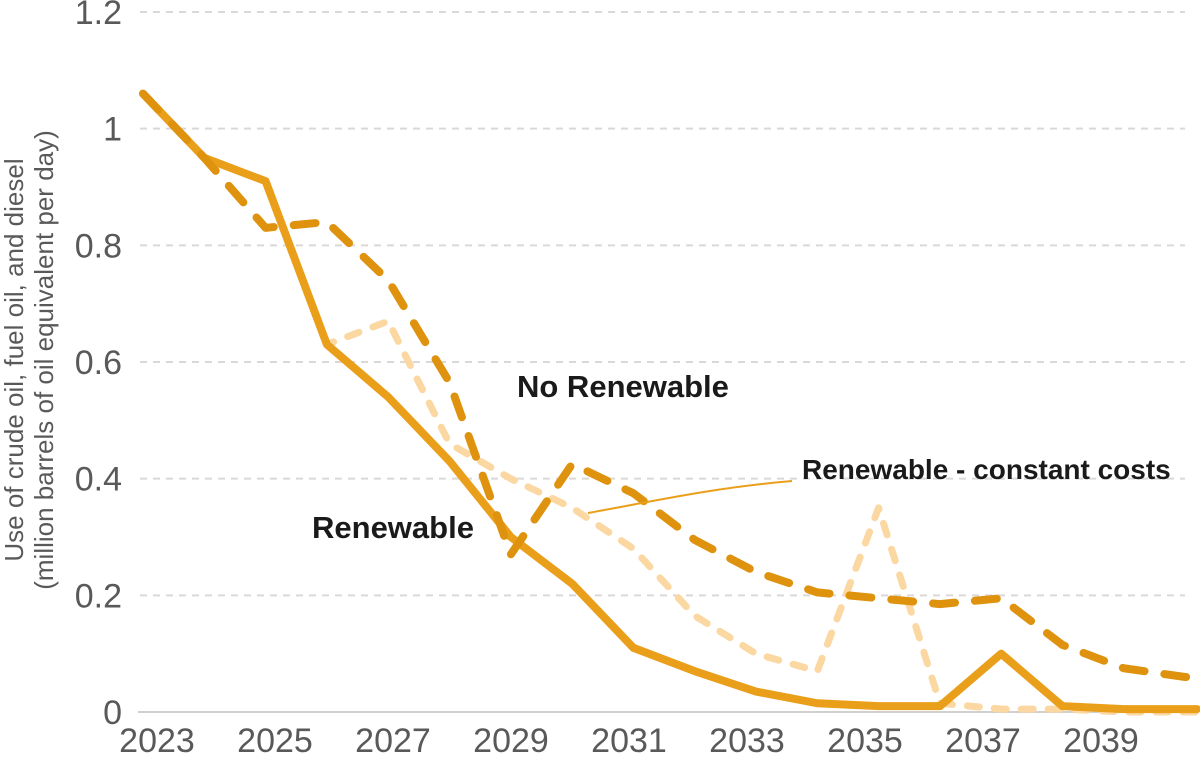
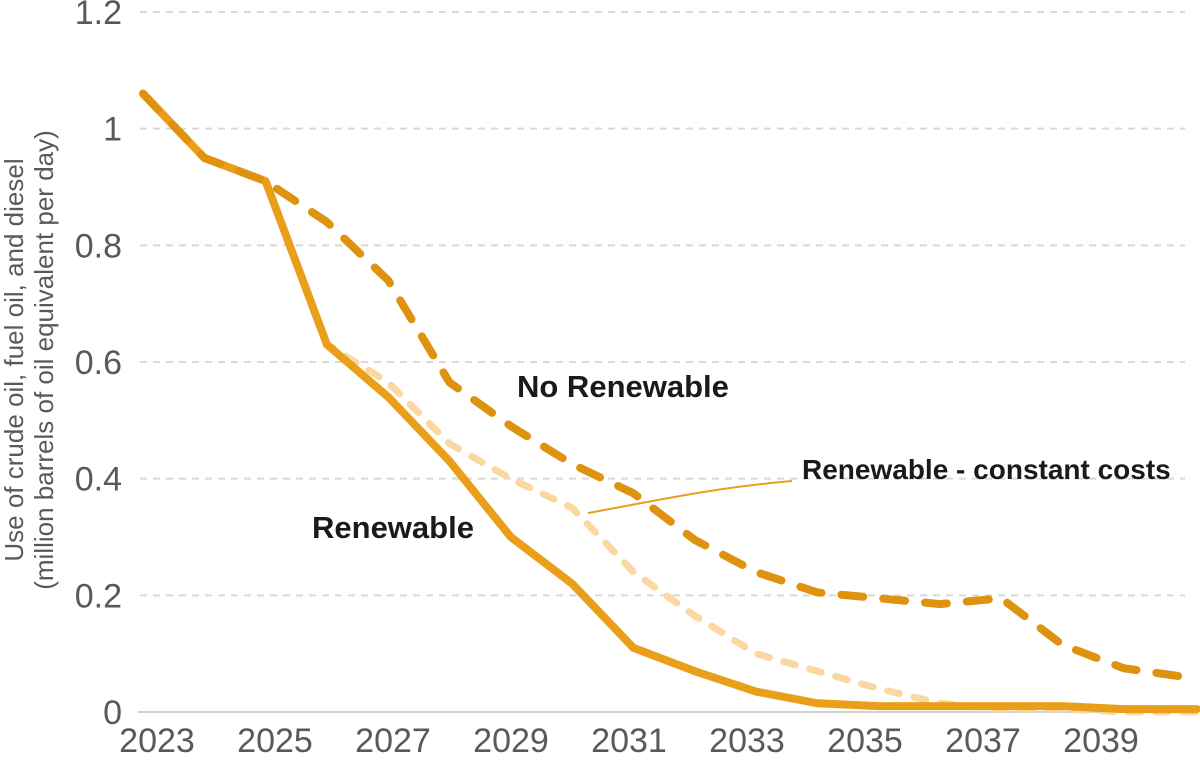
No Renewable/2025: 0.83 -> 0.91
Renewable - constant costs/2027: 0.67 -> 0.56
No Renewable/2029: 0.27 -> 0.49
Renewable - constant costs/2031: 0.28 -> 0.24
Renewable - constant costs/2035: 0.35 -> 0.04
Renewable/2037: 0.10 -> 0.01
